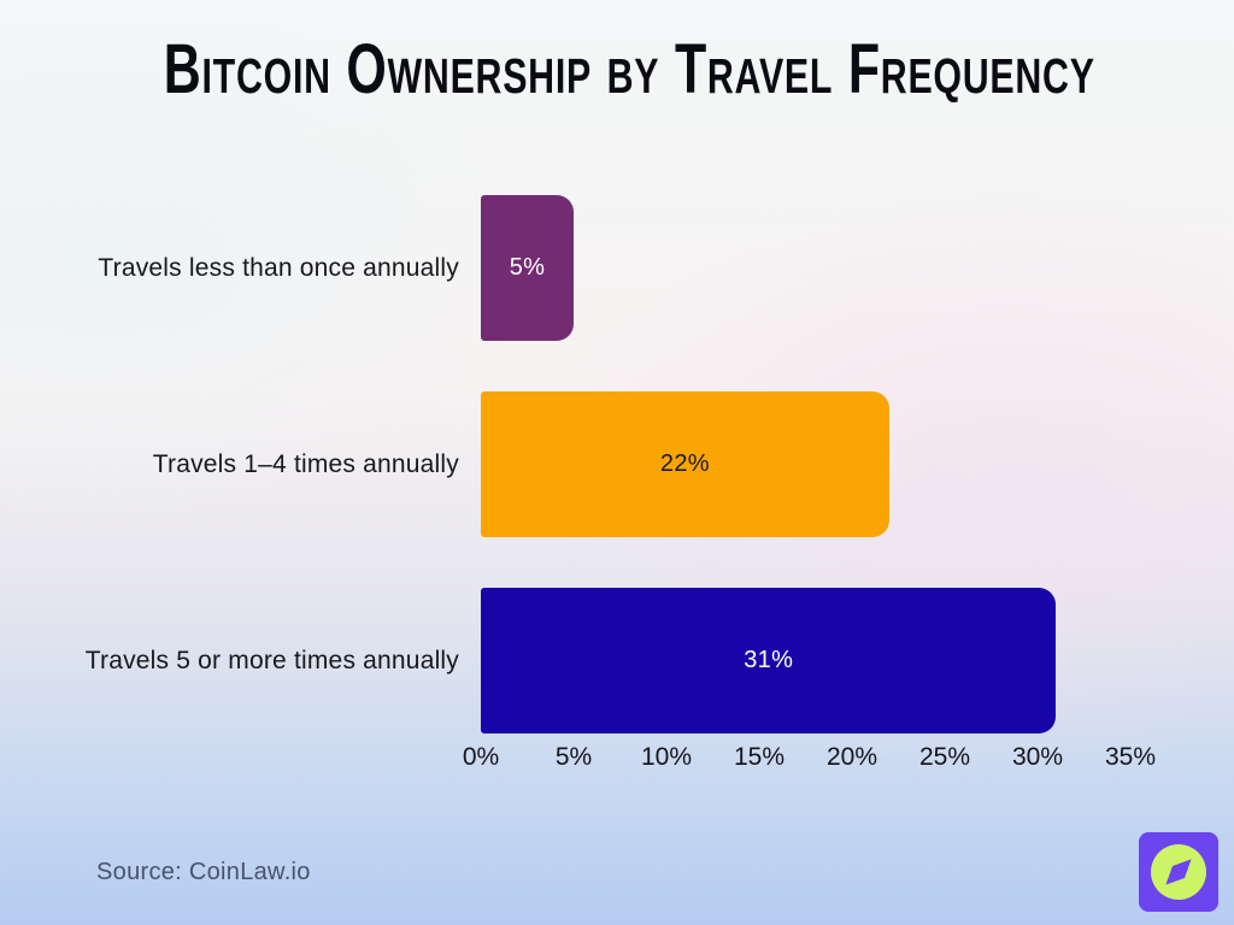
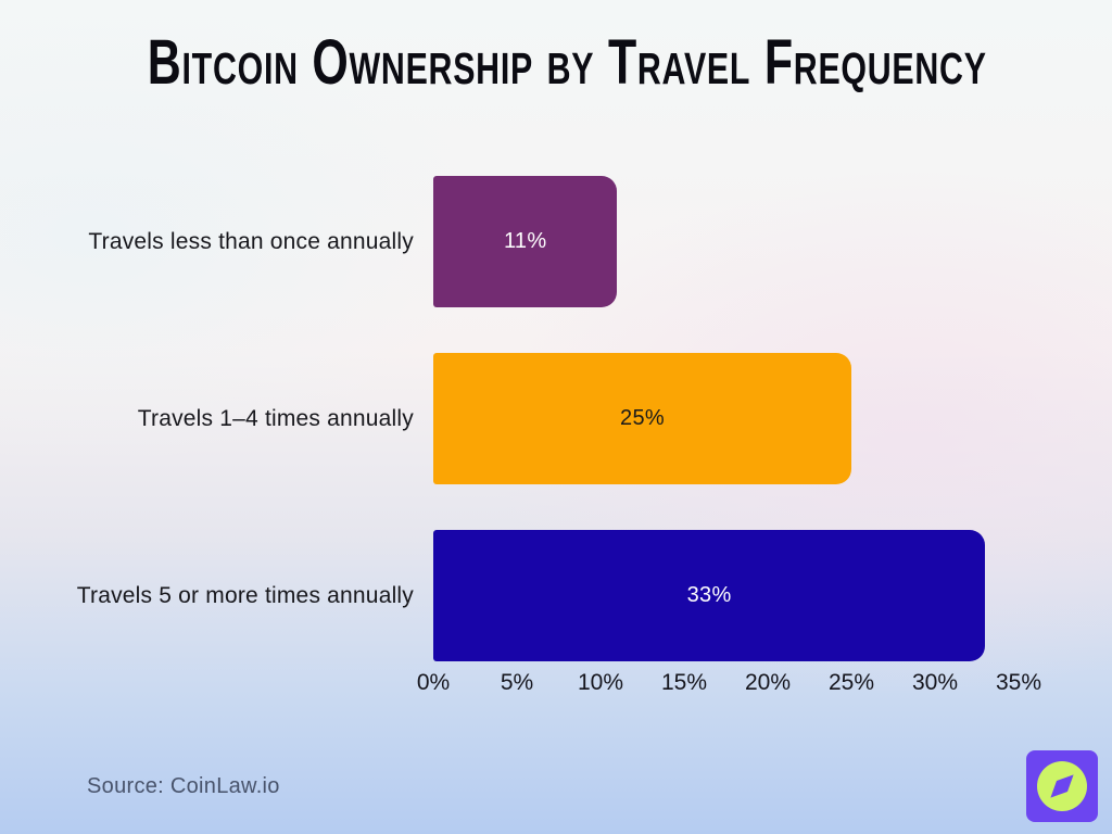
Travels less than once annually: 5% -> 11%
Travels 1–4 times annually: 22% -> 25%
Travels 5 or more times annually: 31% -> 33%
